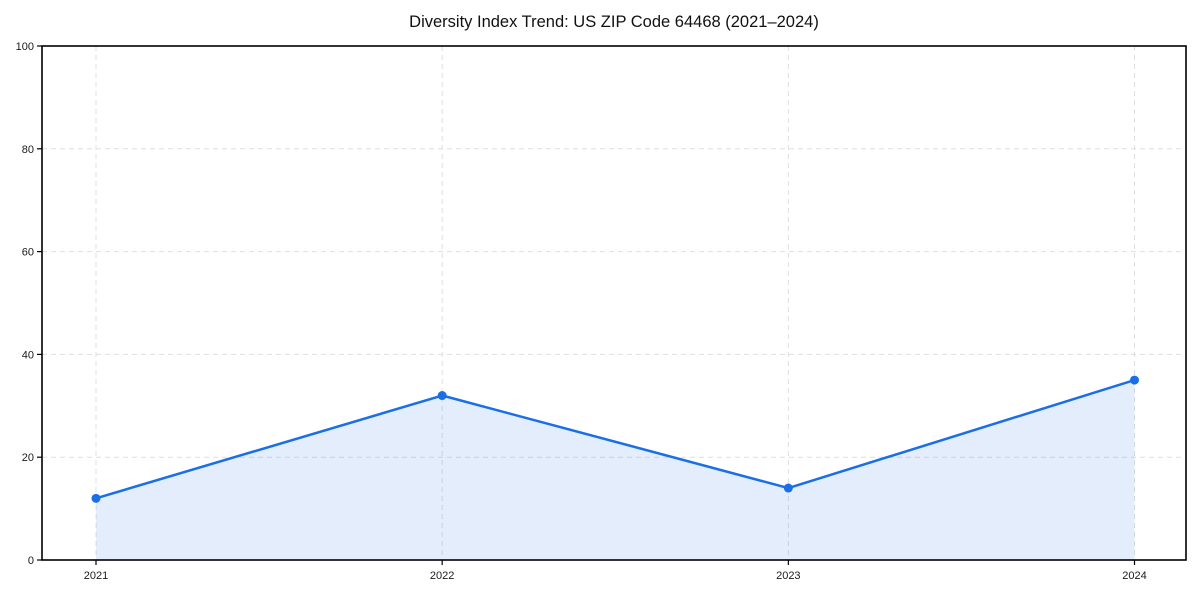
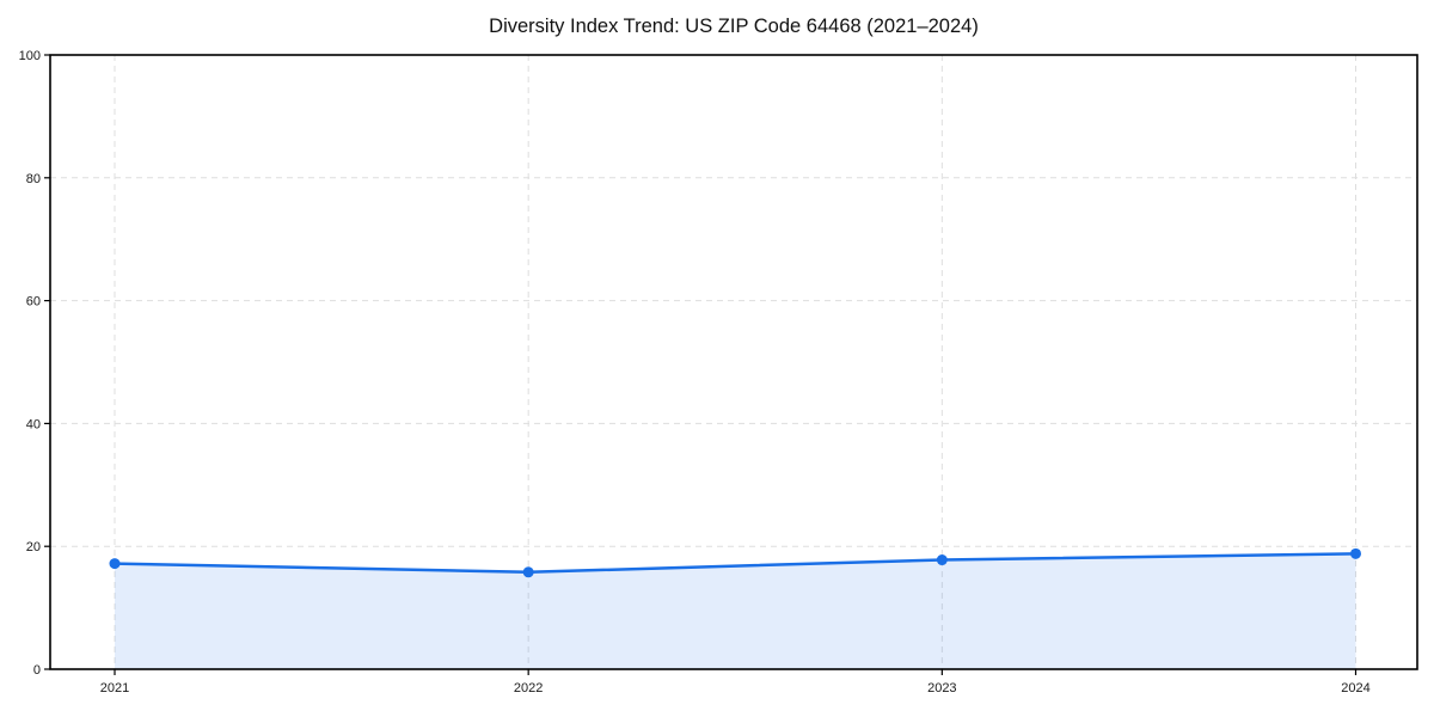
2021: 12 -> 17
2022: 32 -> 16
2023: 14 -> 18
2024: 35 -> 19
